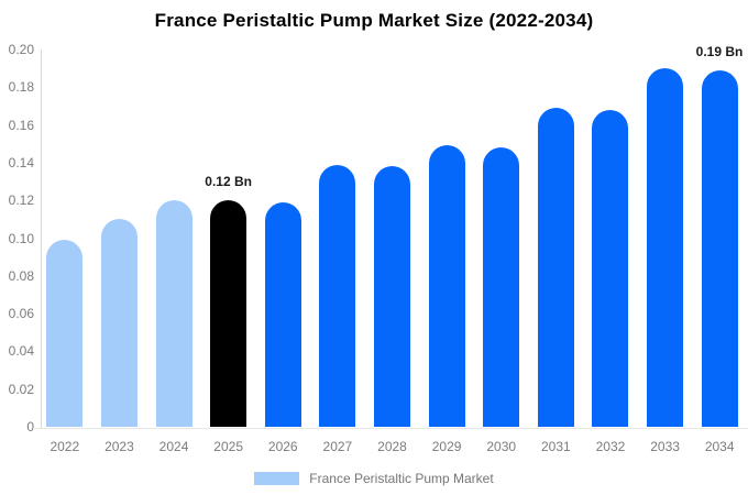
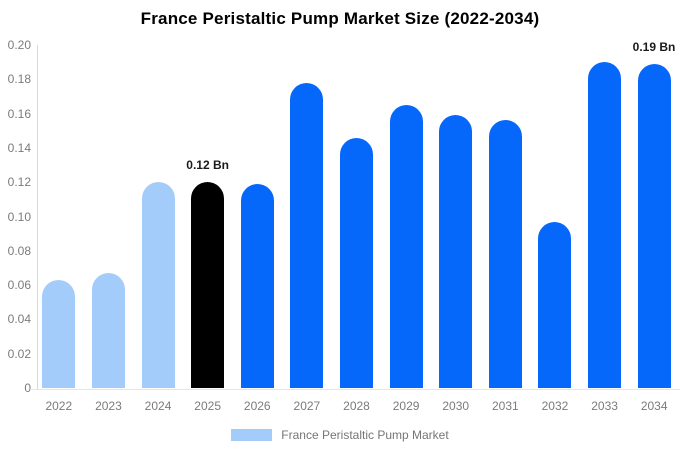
2022: 0.099 -> 0.063
2023: 0.110 -> 0.067
2027: 0.139 -> 0.178
2028: 0.138 -> 0.146
2029: 0.149 -> 0.165
2030: 0.148 -> 0.159
2031: 0.169 -> 0.156
2032: 0.168 -> 0.097
